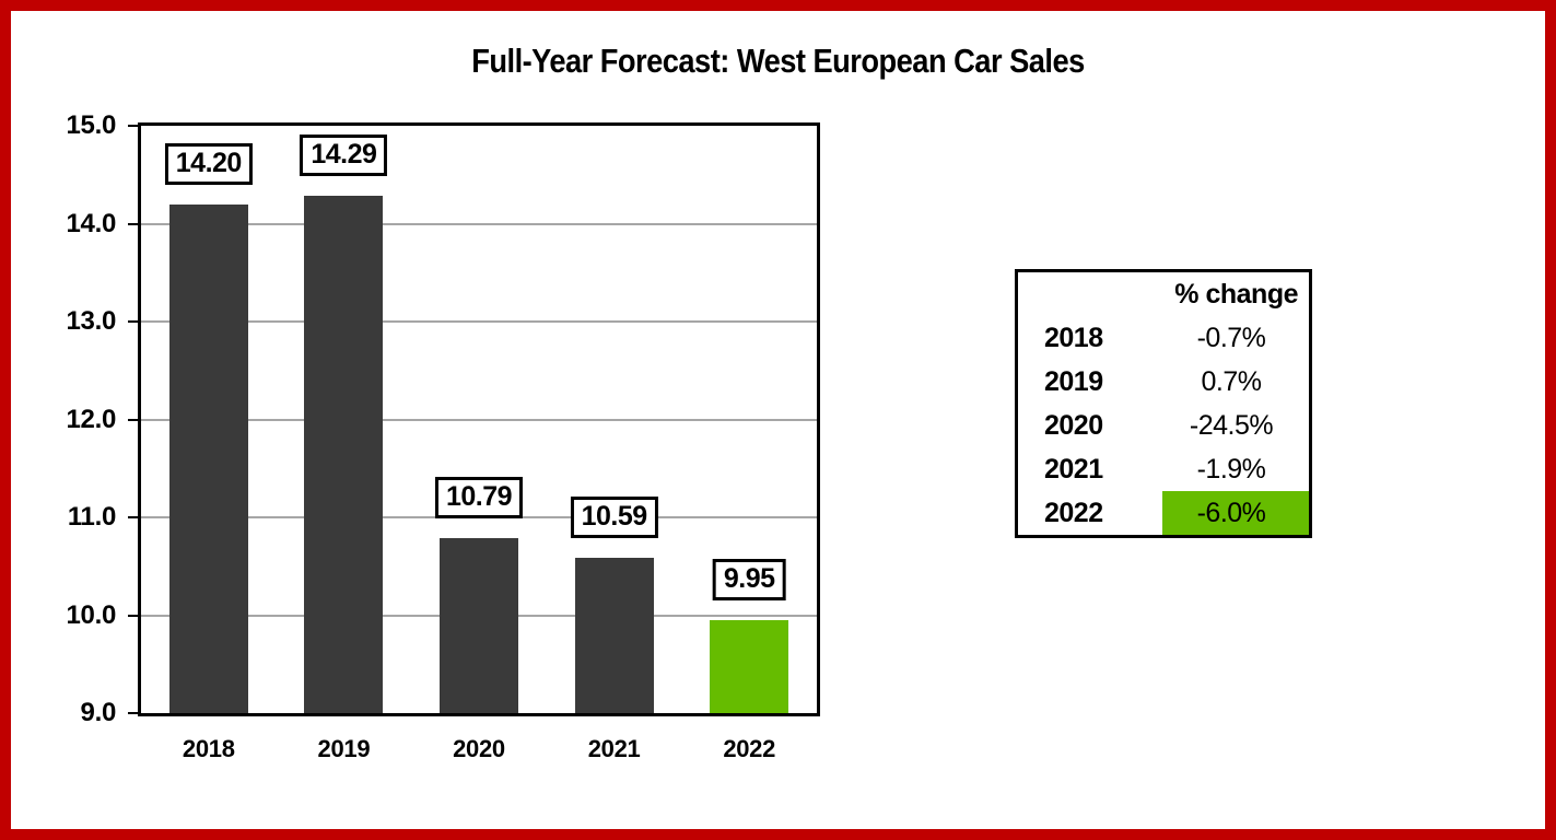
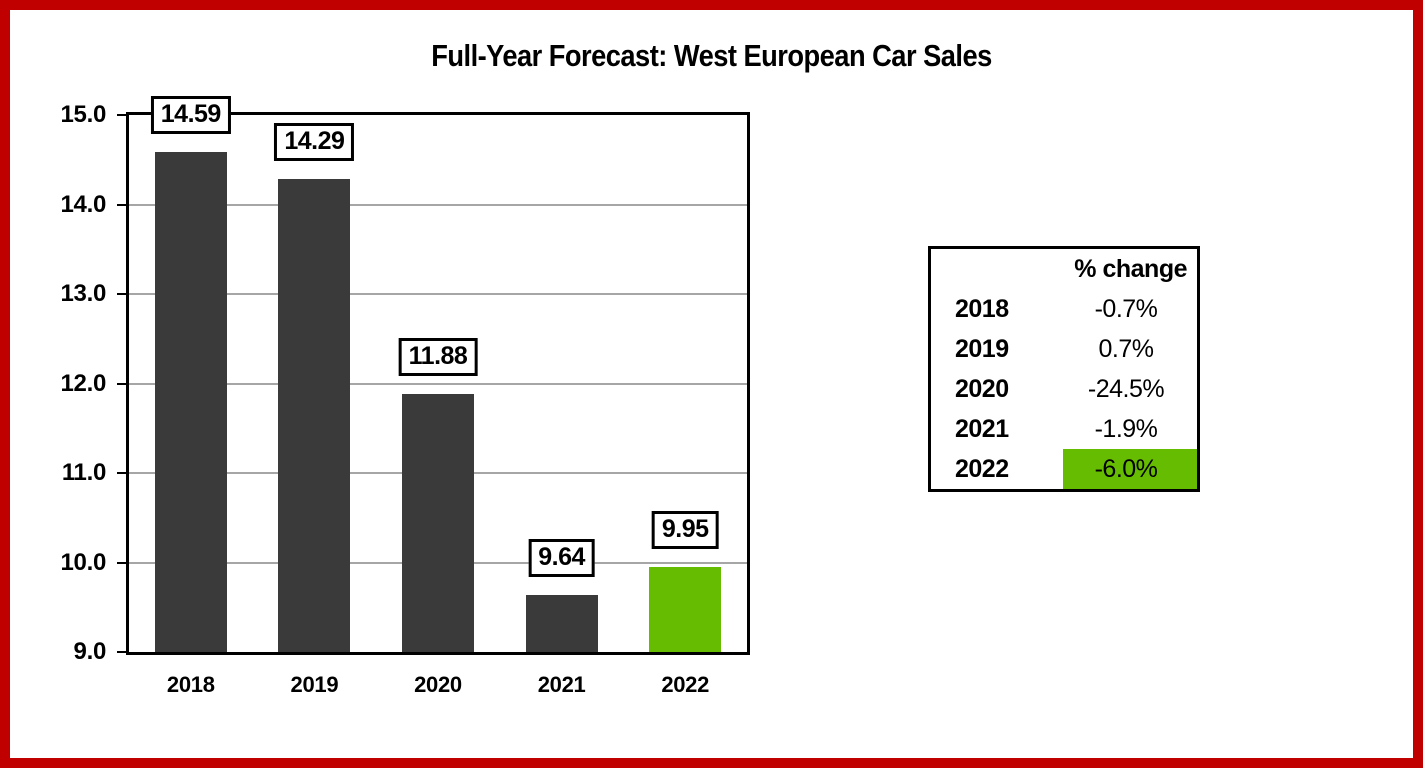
2018: 14.20 -> 14.59
2020: 10.79 -> 11.88
2021: 10.59 -> 9.64
